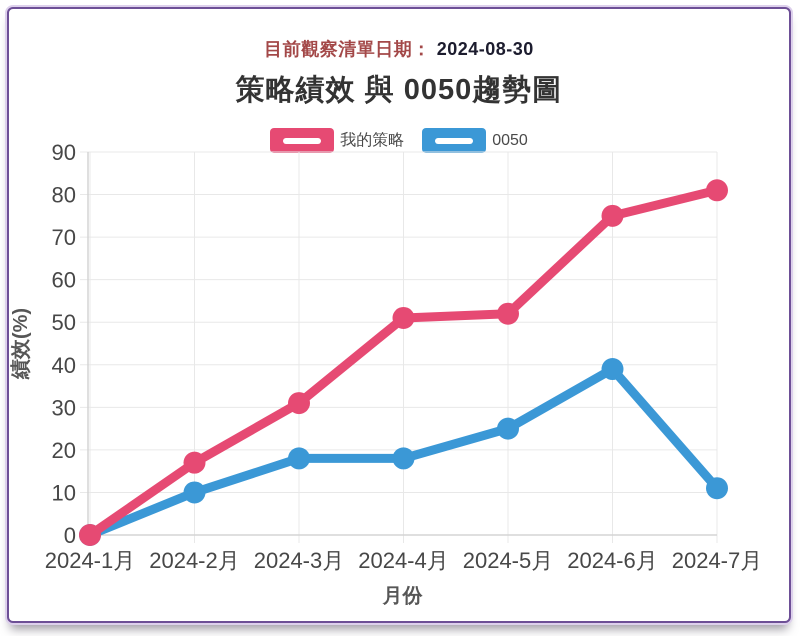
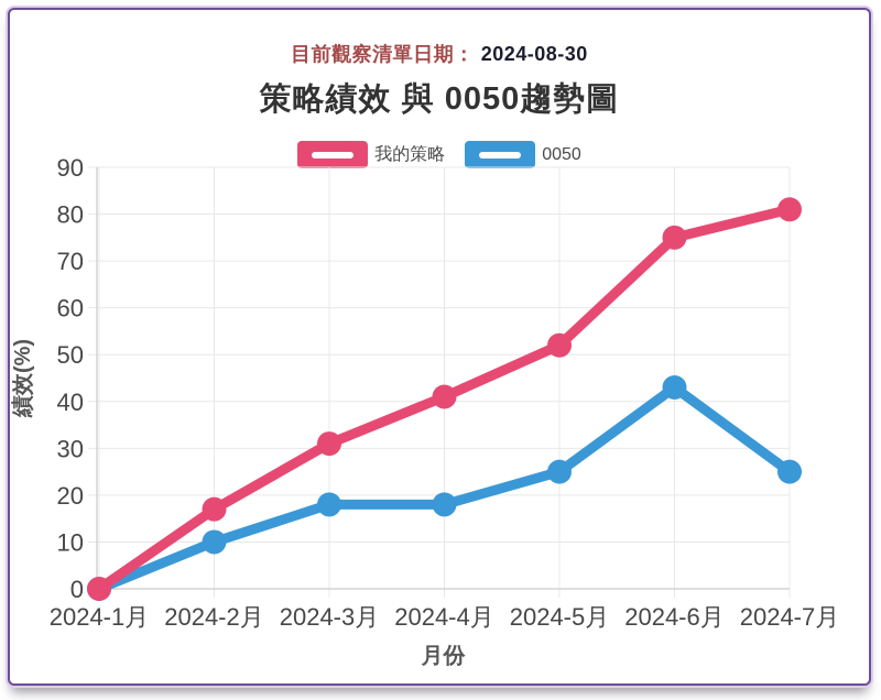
我的策略/2024-4月: 51 -> 41
0050/2024-6月: 39 -> 43
0050/2024-7月: 11 -> 25
